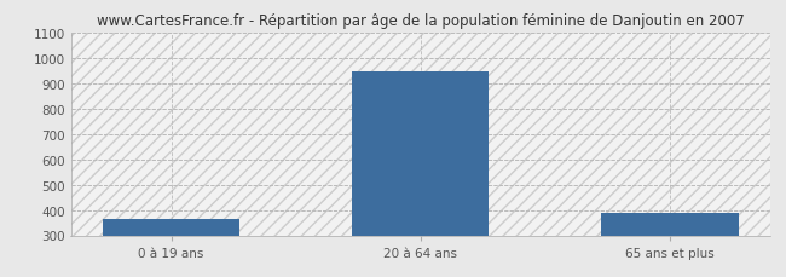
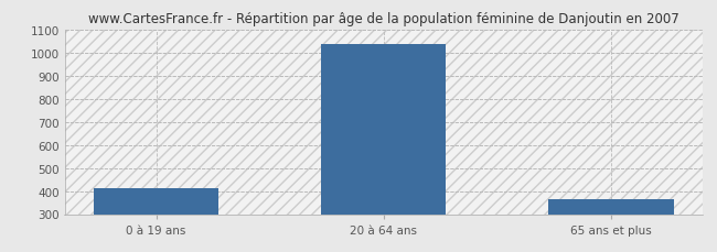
0 à 19 ans: 365 -> 410
20 à 64 ans: 945 -> 1035
65 ans et plus: 390 -> 365
